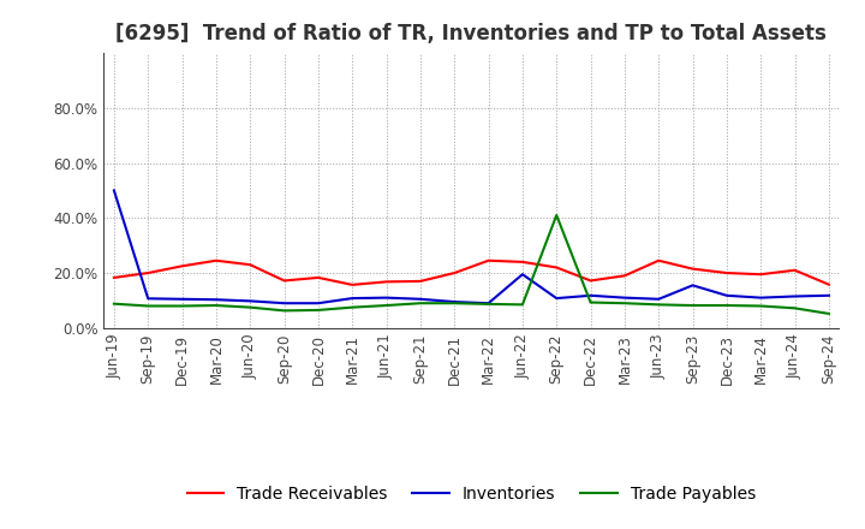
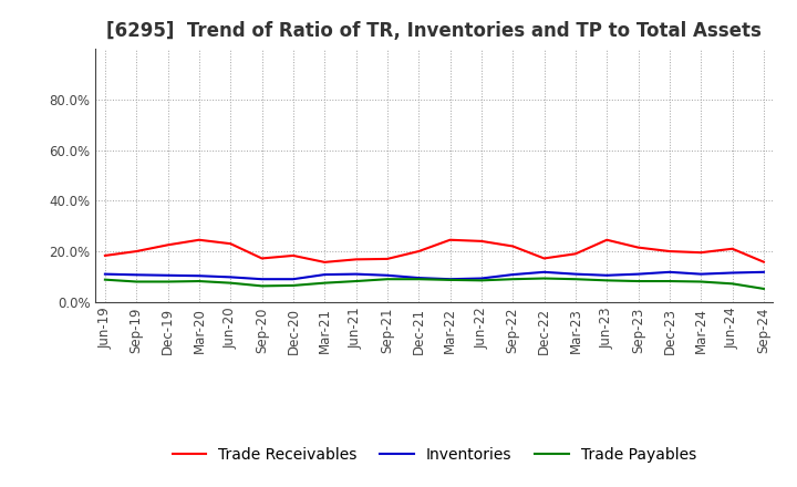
Inventories/Jun-19: 50.0% -> 11.0%
Inventories/Jun-22: 19.5% -> 9.3%
Trade Payables/Sep-22: 41.0% -> 9.0%
Inventories/Sep-23: 15.5% -> 11.0%
